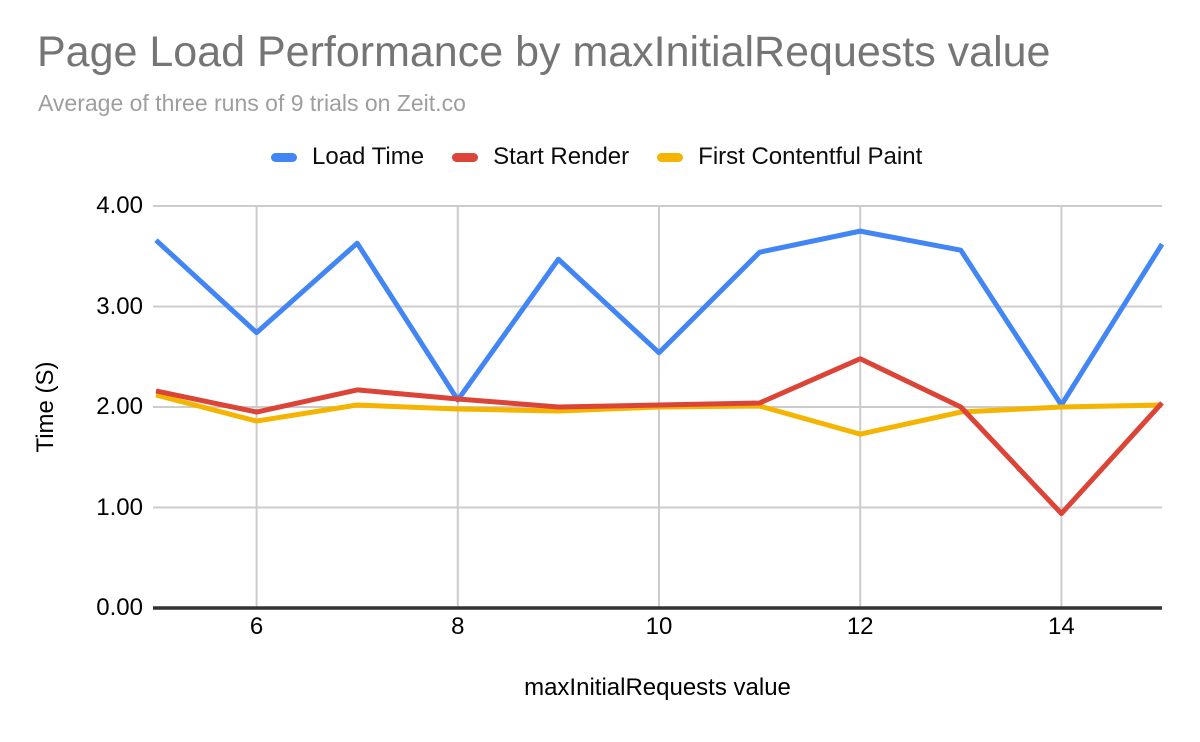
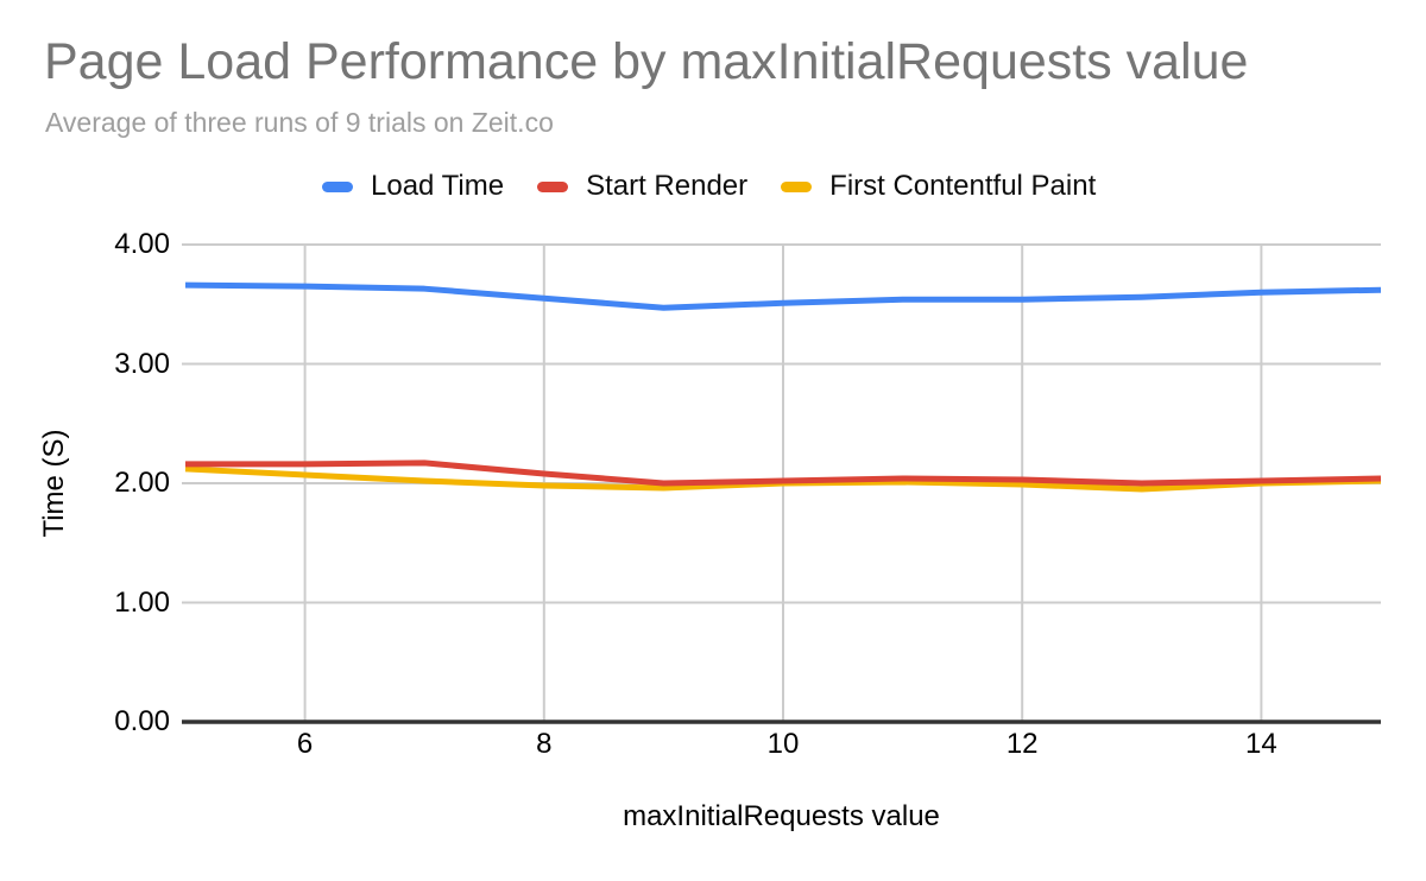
Load Time/6: 2.74 -> 3.65
Start Render/6: 1.95 -> 2.16
First Contentful Paint/6: 1.86 -> 2.07
Load Time/8: 2.07 -> 3.55
Load Time/10: 2.54 -> 3.51
Load Time/12: 3.75 -> 3.54
Start Render/12: 2.48 -> 2.03
First Contentful Paint/12: 1.73 -> 1.99
Load Time/14: 2.02 -> 3.60
Start Render/14: 0.94 -> 2.02
